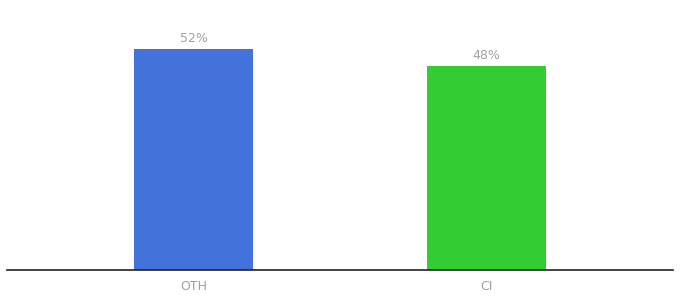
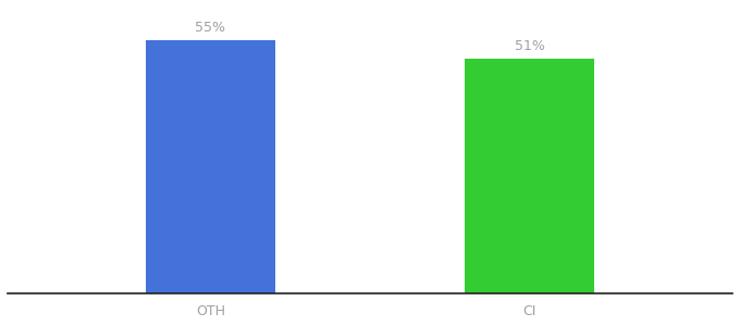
OTH: 52% -> 55%
CI: 48% -> 51%
